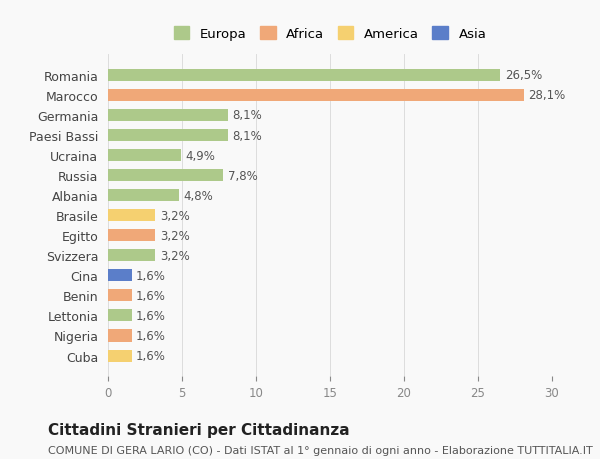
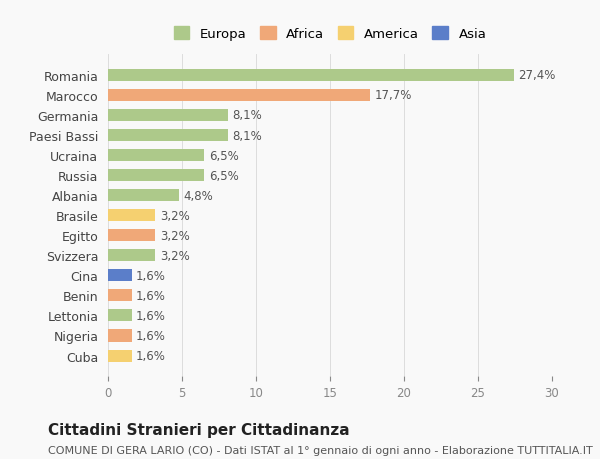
Romania: 26,5% -> 27,4%
Marocco: 28,1% -> 17,7%
Ucraina: 4,9% -> 6,5%
Russia: 7,8% -> 6,5%
